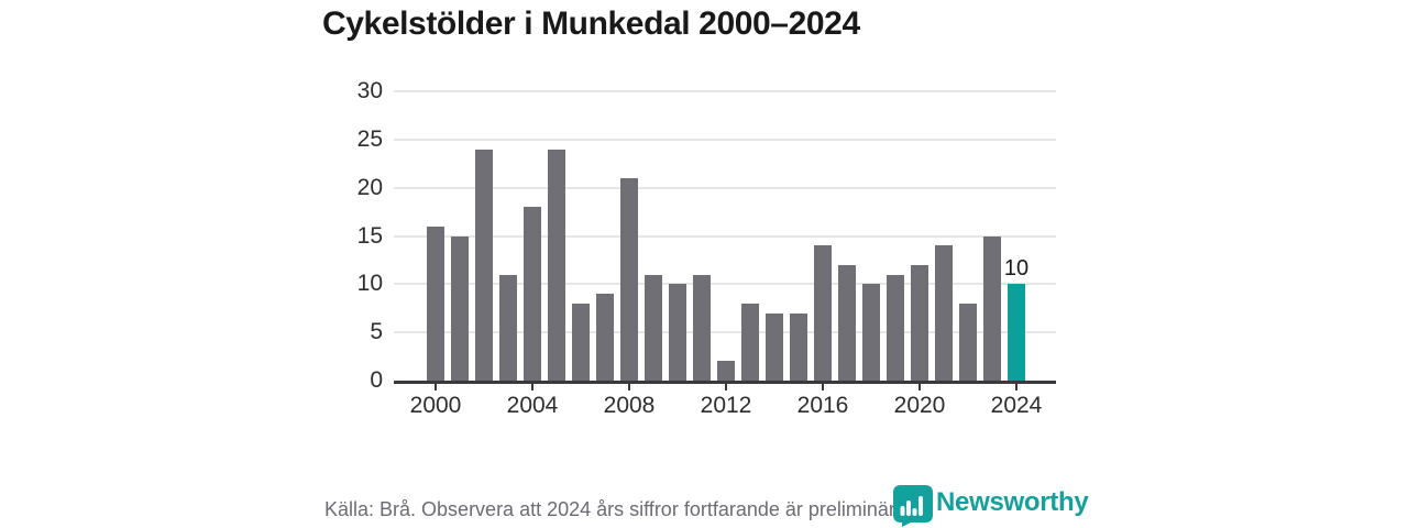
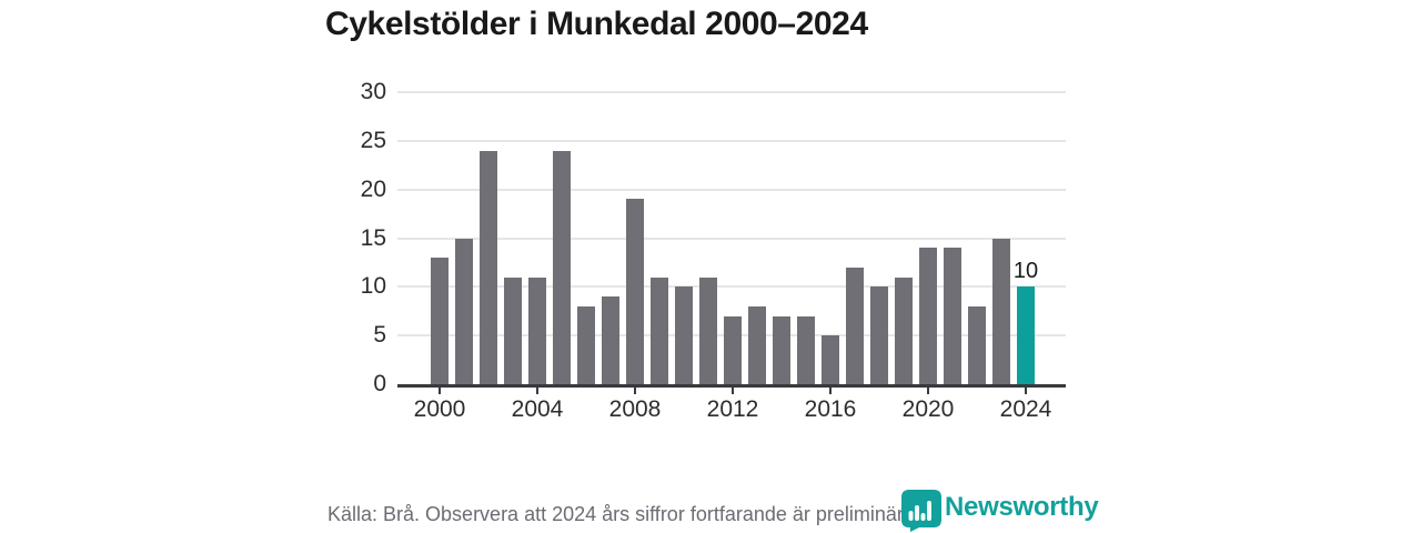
2000: 16 -> 13
2004: 18 -> 11
2008: 21 -> 19
2012: 2 -> 7
2016: 14 -> 5
2020: 12 -> 14
